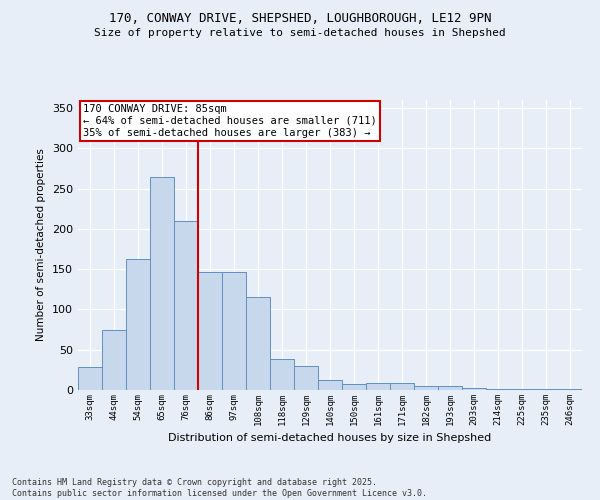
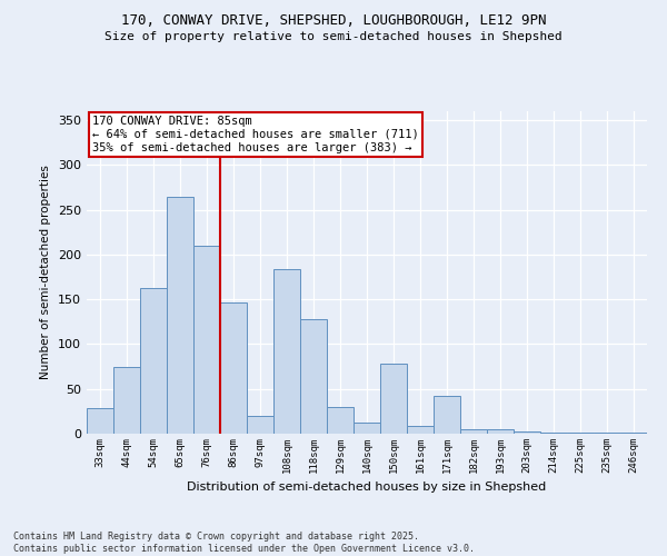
97sqm: 146 -> 20
108sqm: 116 -> 184
118sqm: 38 -> 128
150sqm: 8 -> 78
171sqm: 9 -> 42
